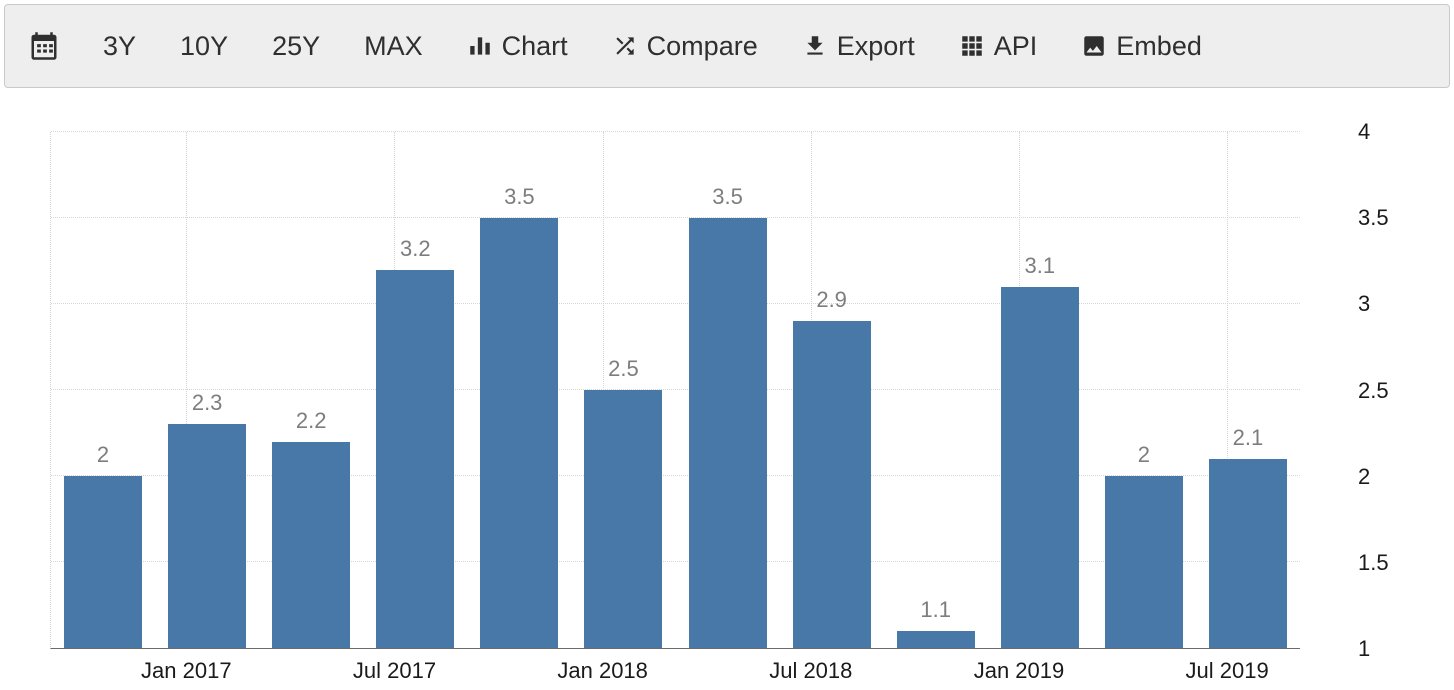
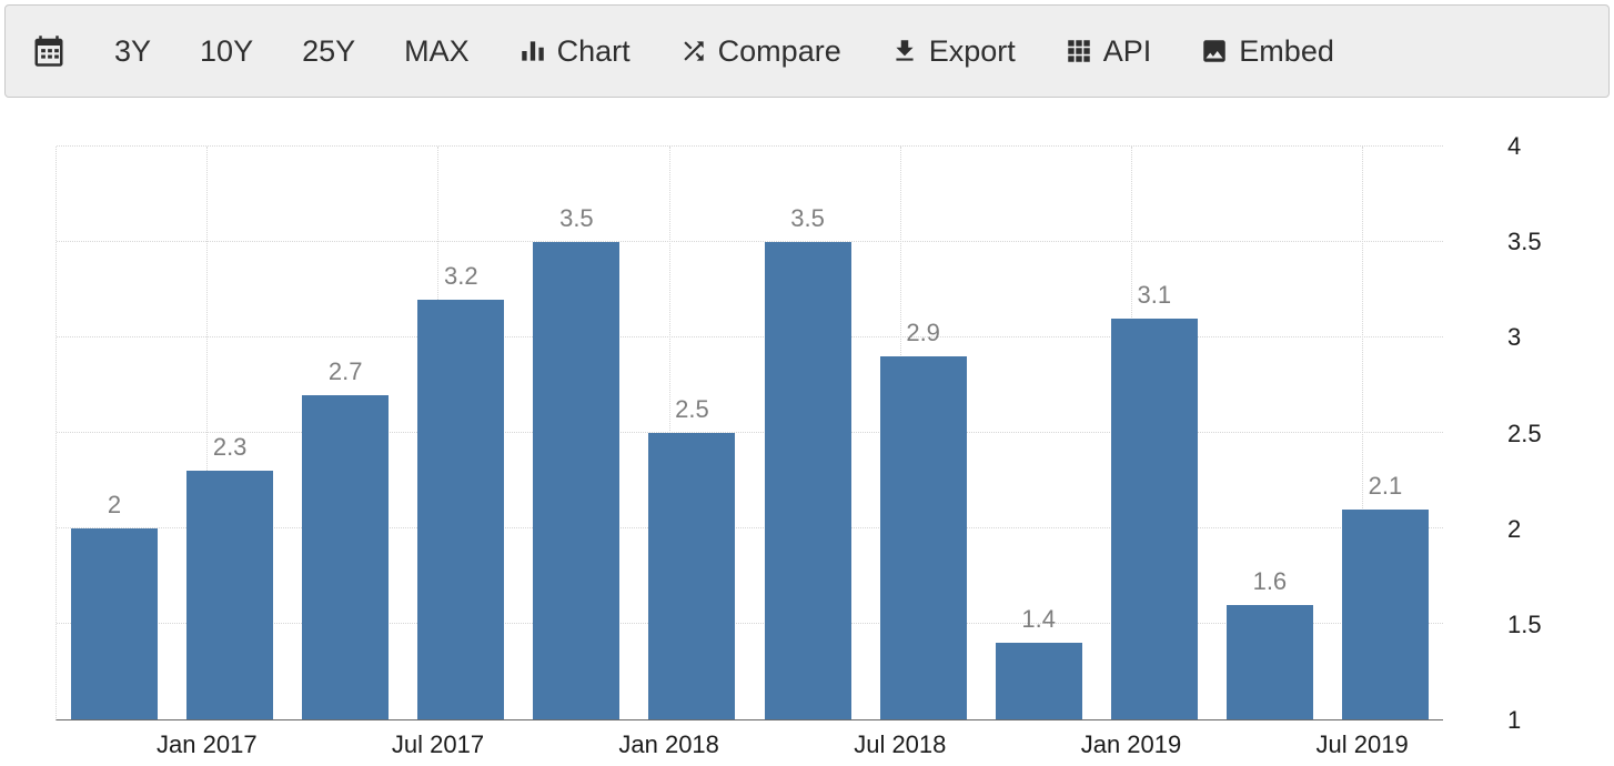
Jul 2017: 2.2 -> 2.7
Jan 2019: 1.1 -> 1.4
Jul 2019: 2 -> 1.6
